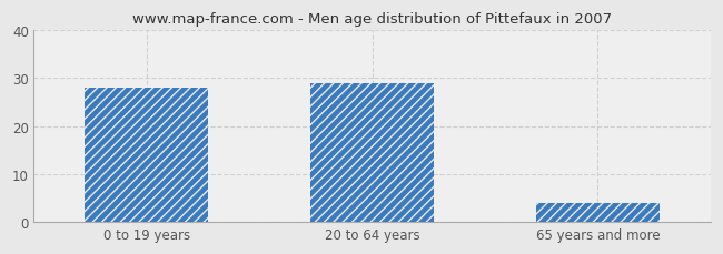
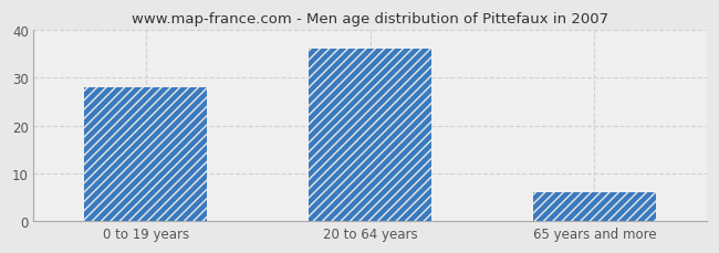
20 to 64 years: 29 -> 36
65 years and more: 4 -> 6
